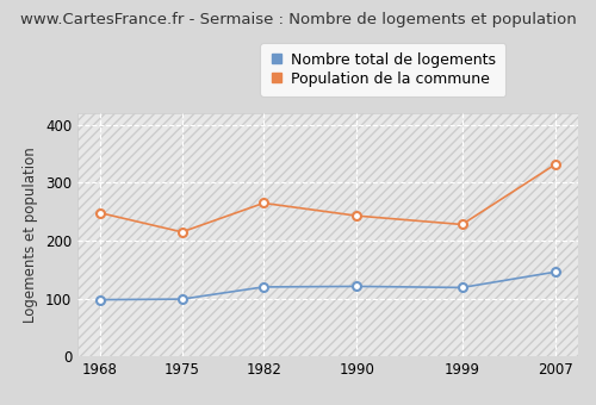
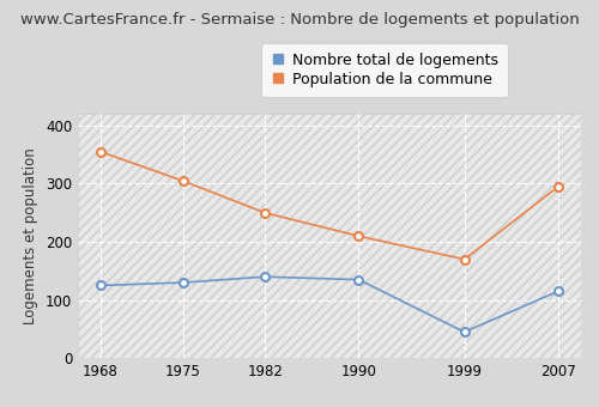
Nombre total de logements/1968: 98 -> 125
Population de la commune/1968: 248 -> 355
Nombre total de logements/1975: 99 -> 130
Population de la commune/1975: 215 -> 305
Nombre total de logements/1982: 120 -> 140
Population de la commune/1982: 265 -> 250
Nombre total de logements/1990: 121 -> 135
Population de la commune/1990: 243 -> 210
Nombre total de logements/1999: 119 -> 45
Population de la commune/1999: 228 -> 170
Nombre total de logements/2007: 146 -> 115
Population de la commune/2007: 332 -> 295
